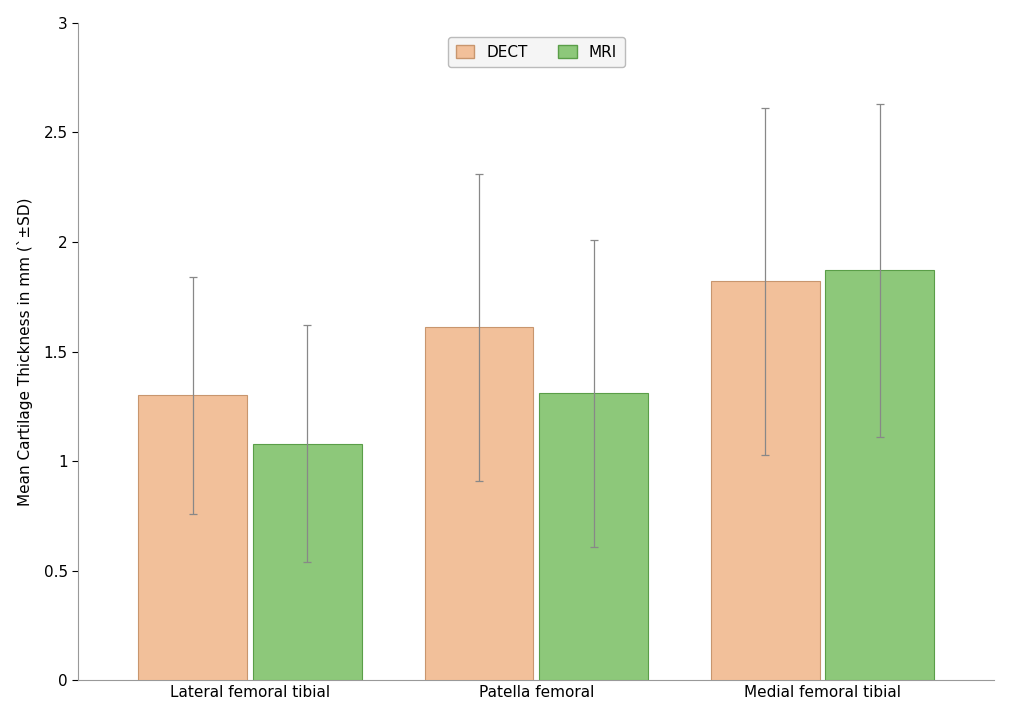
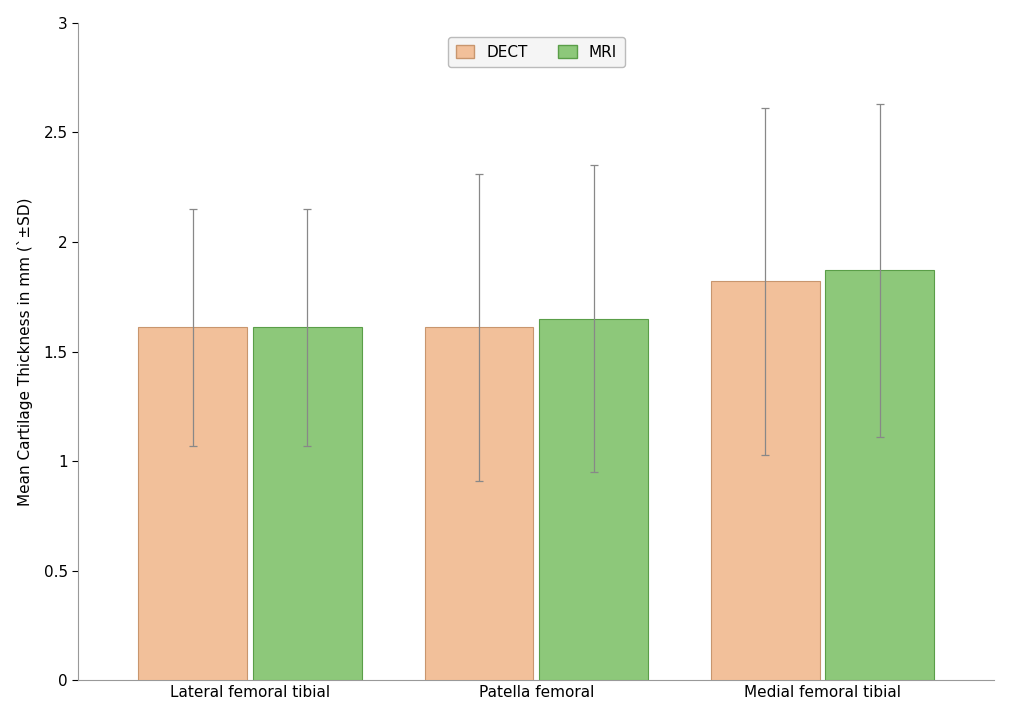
DECT/Lateral femoral tibial: 1.30 -> 1.61
MRI/Lateral femoral tibial: 1.08 -> 1.61
MRI/Patella femoral: 1.31 -> 1.65
